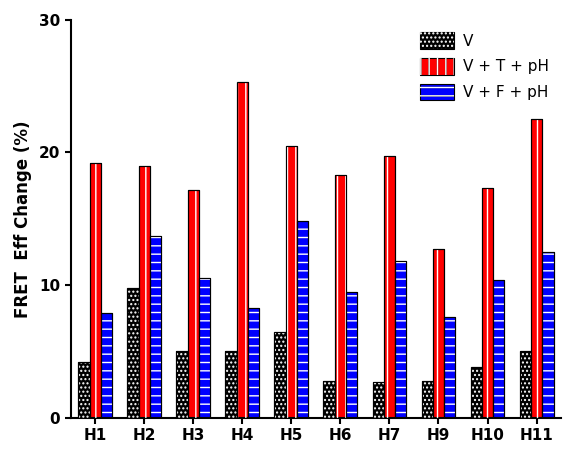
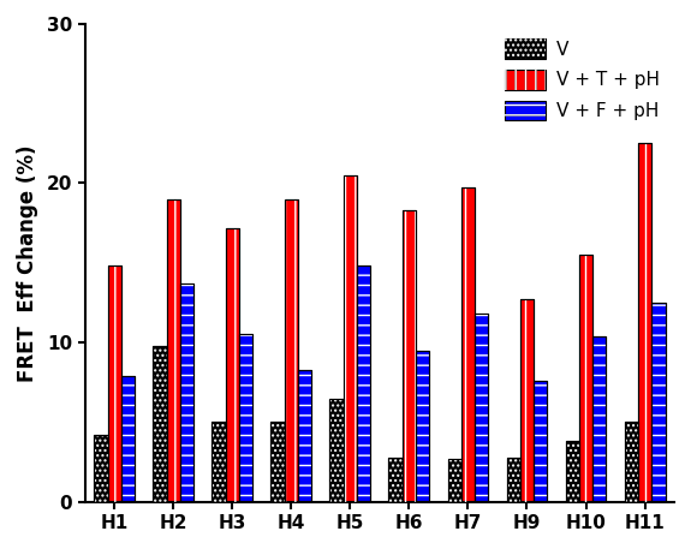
V + T + pH/H1: 19.2 -> 14.8
V + T + pH/H4: 25.3 -> 19.0
V + T + pH/H10: 17.3 -> 15.5
